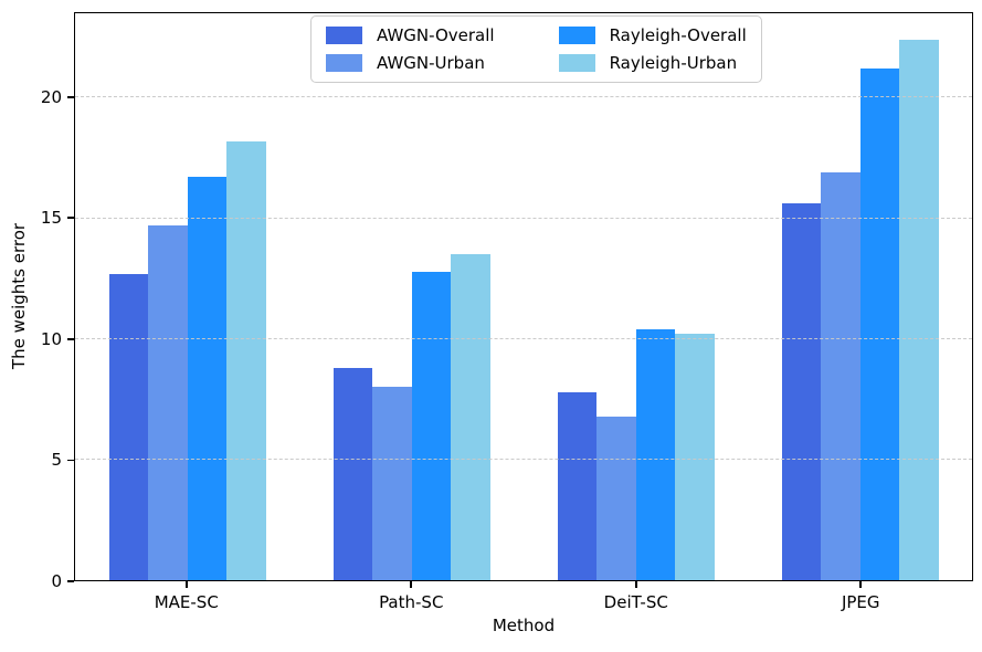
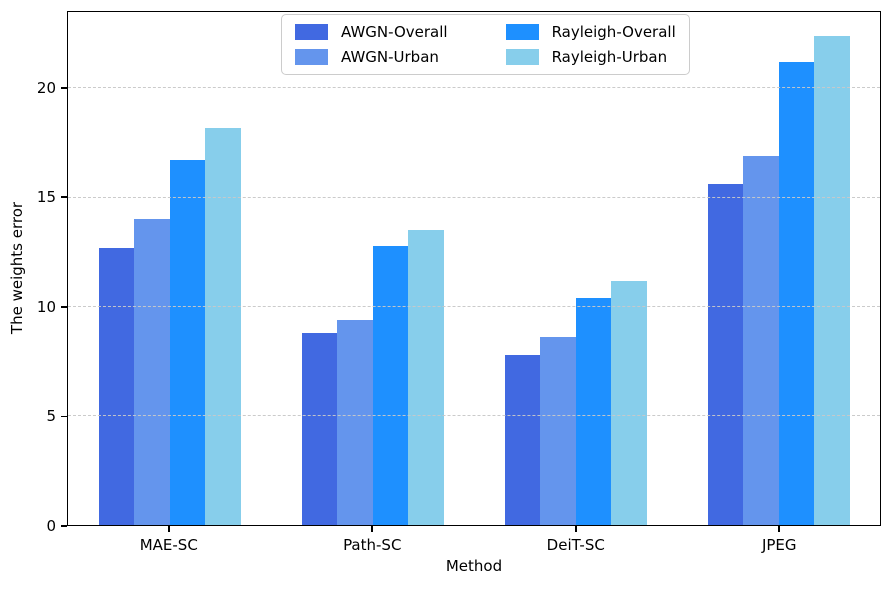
AWGN-Urban/MAE-SC: 14.7 -> 14.0
AWGN-Urban/Path-SC: 8.0 -> 9.4
AWGN-Urban/DeiT-SC: 6.8 -> 8.6
Rayleigh-Urban/DeiT-SC: 10.2 -> 11.2
